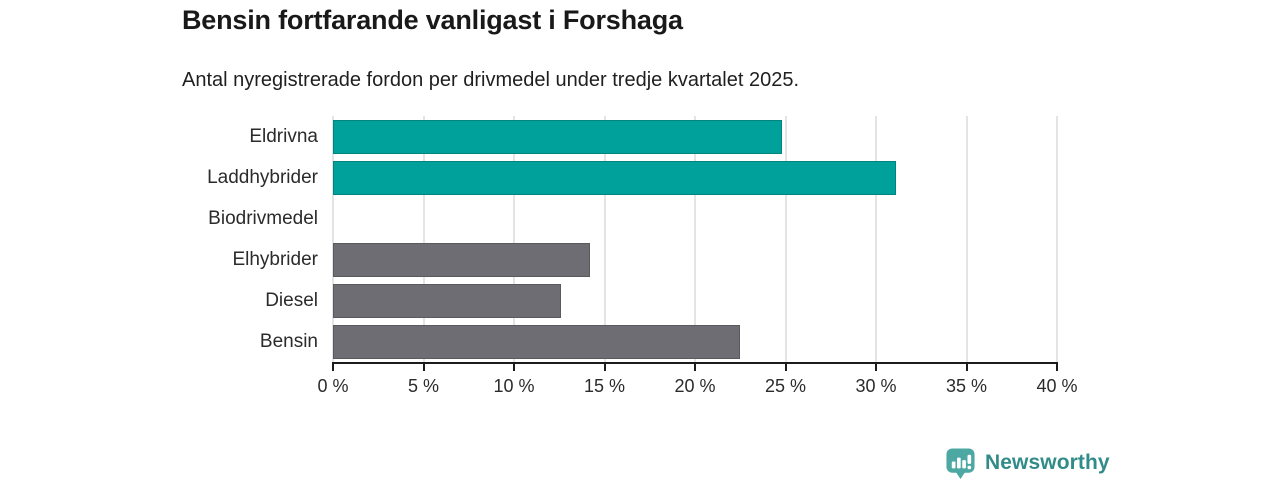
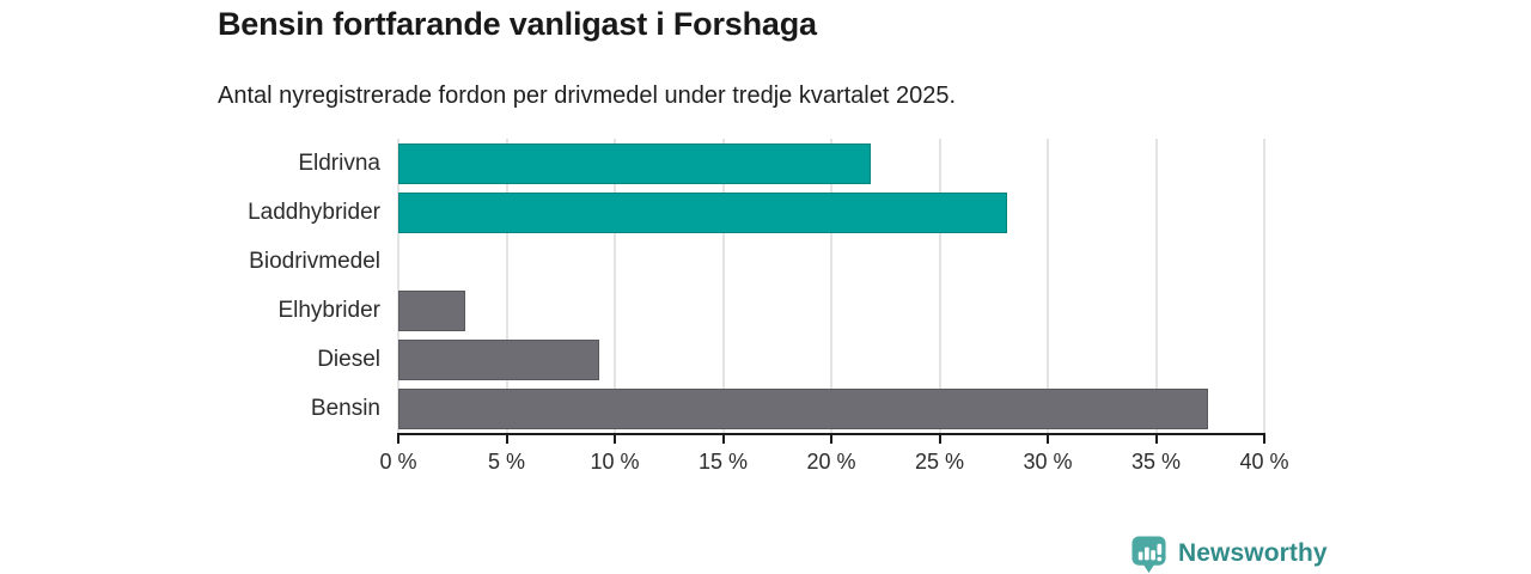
Eldrivna: 24.8% -> 21.8%
Laddhybrider: 31.1% -> 28.1%
Elhybrider: 14.2% -> 3.1%
Diesel: 12.6% -> 9.3%
Bensin: 22.5% -> 37.4%
